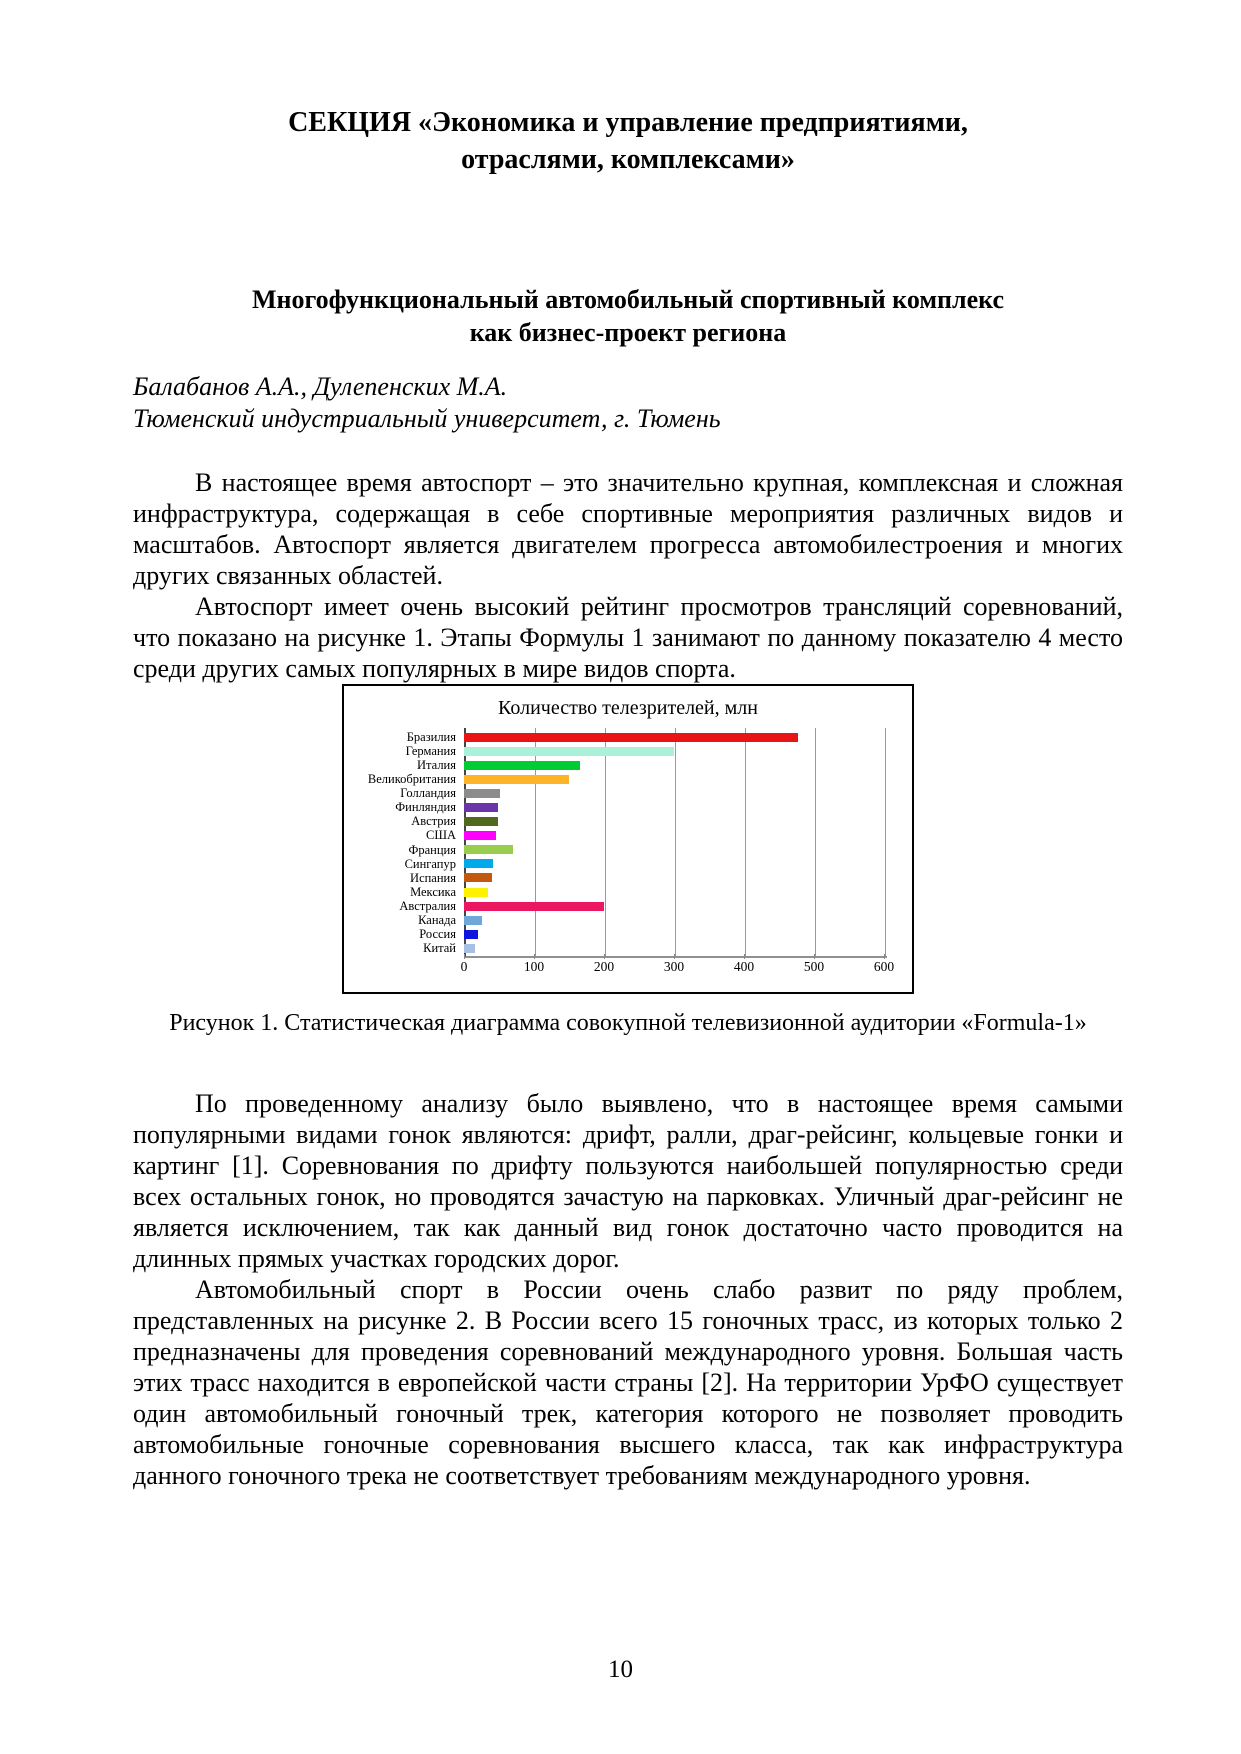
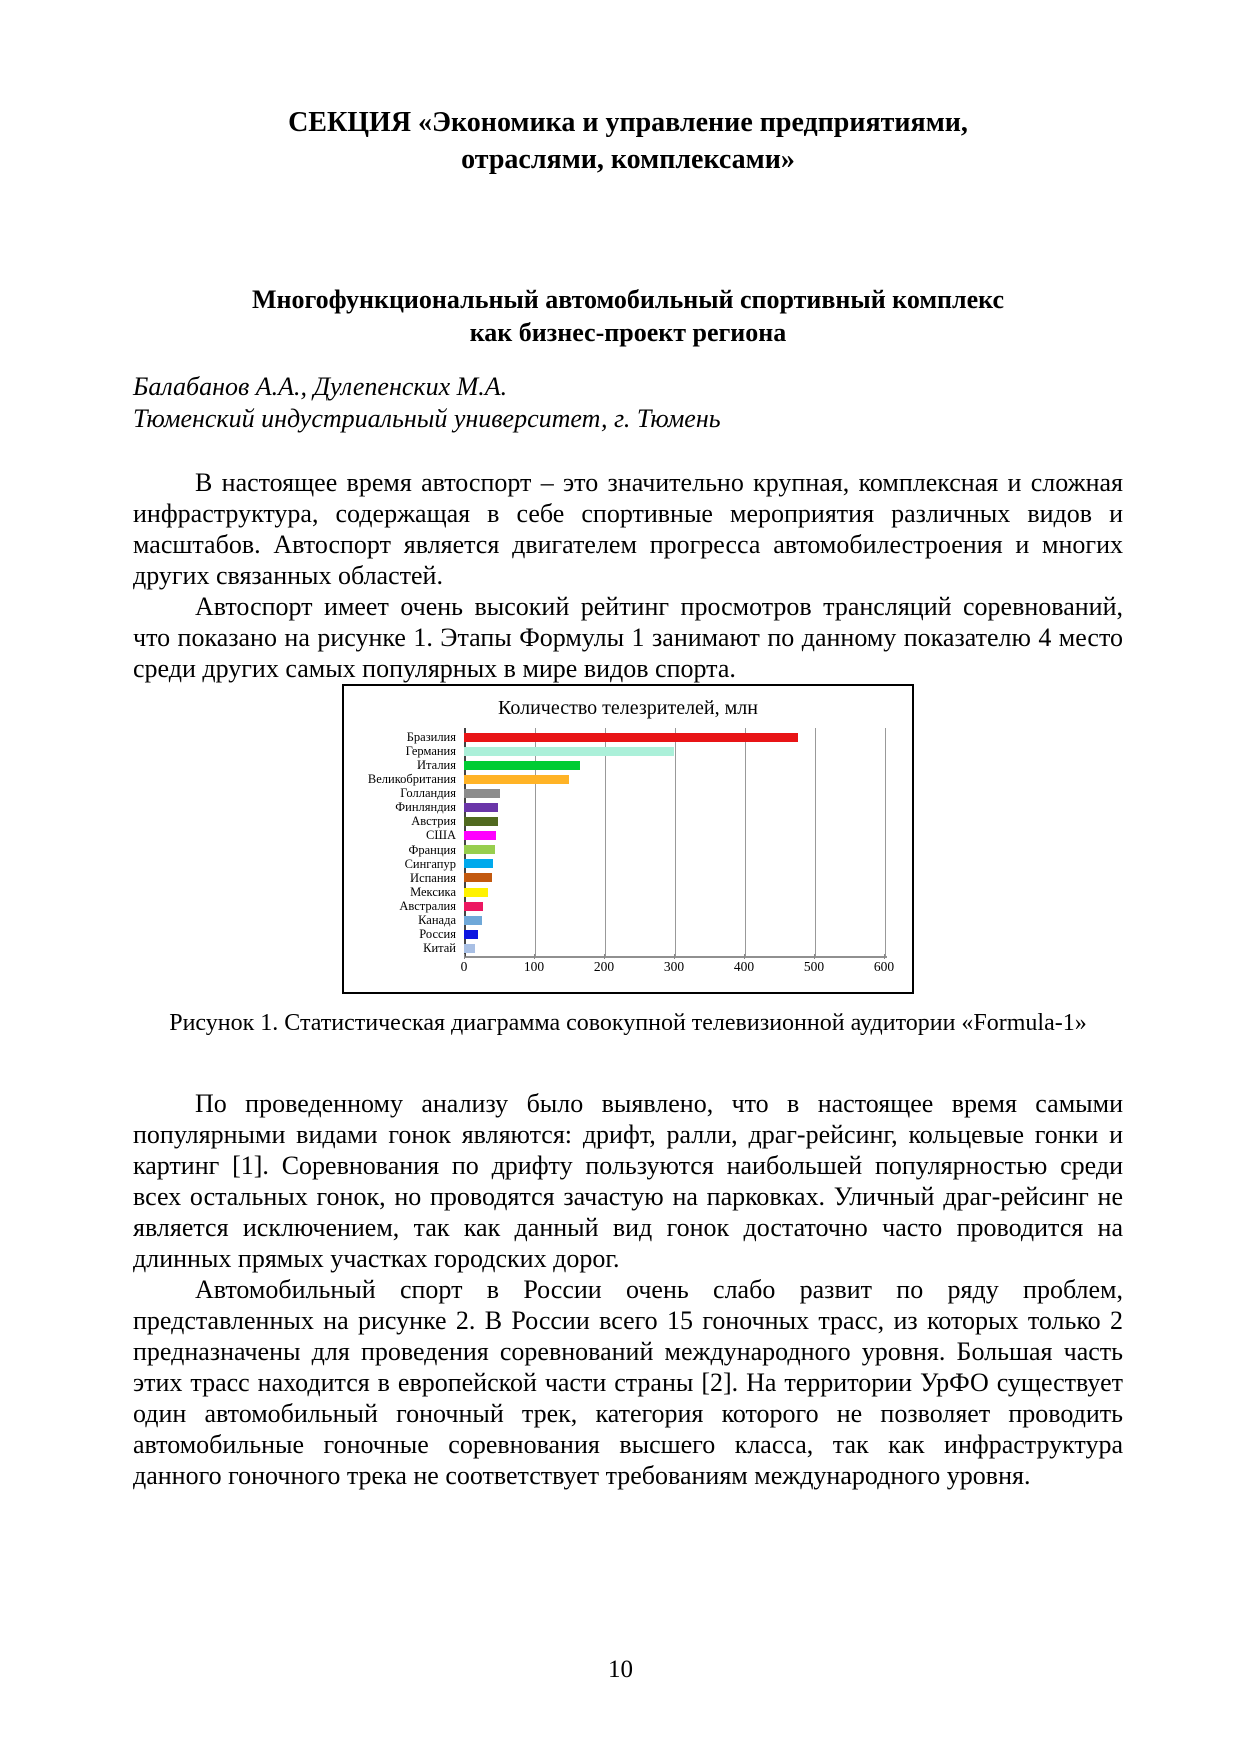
Франция: 70 -> 40
Австралия: 200 -> 30
